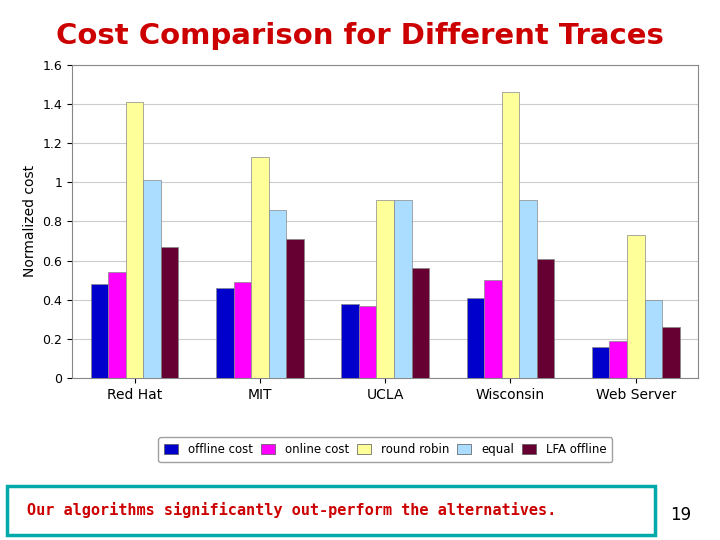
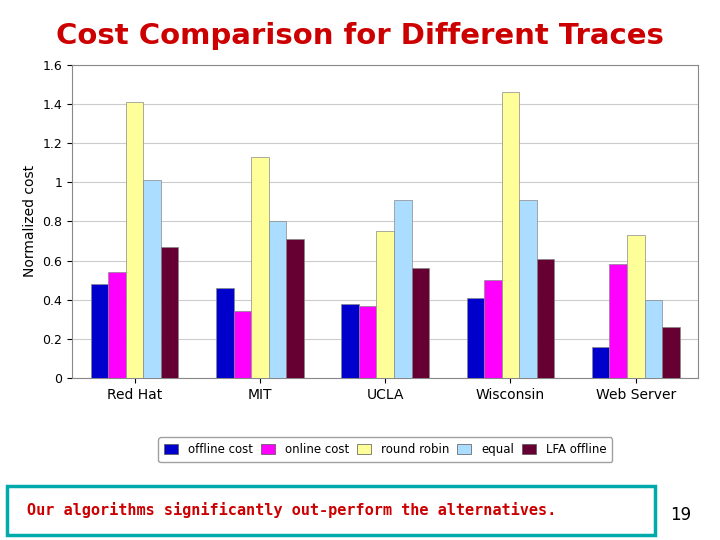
online cost/MIT: 0.49 -> 0.34
equal/MIT: 0.86 -> 0.80
round robin/UCLA: 0.91 -> 0.75
online cost/Web Server: 0.19 -> 0.58
